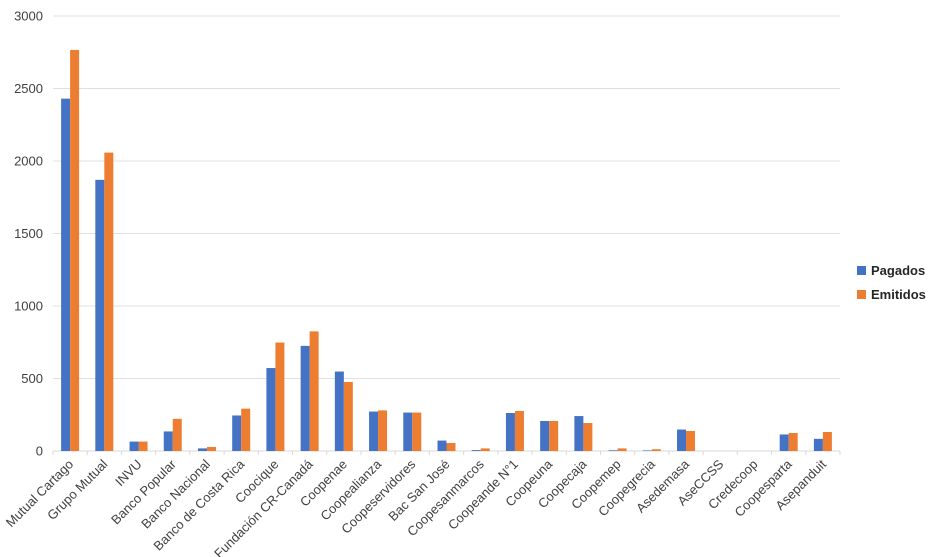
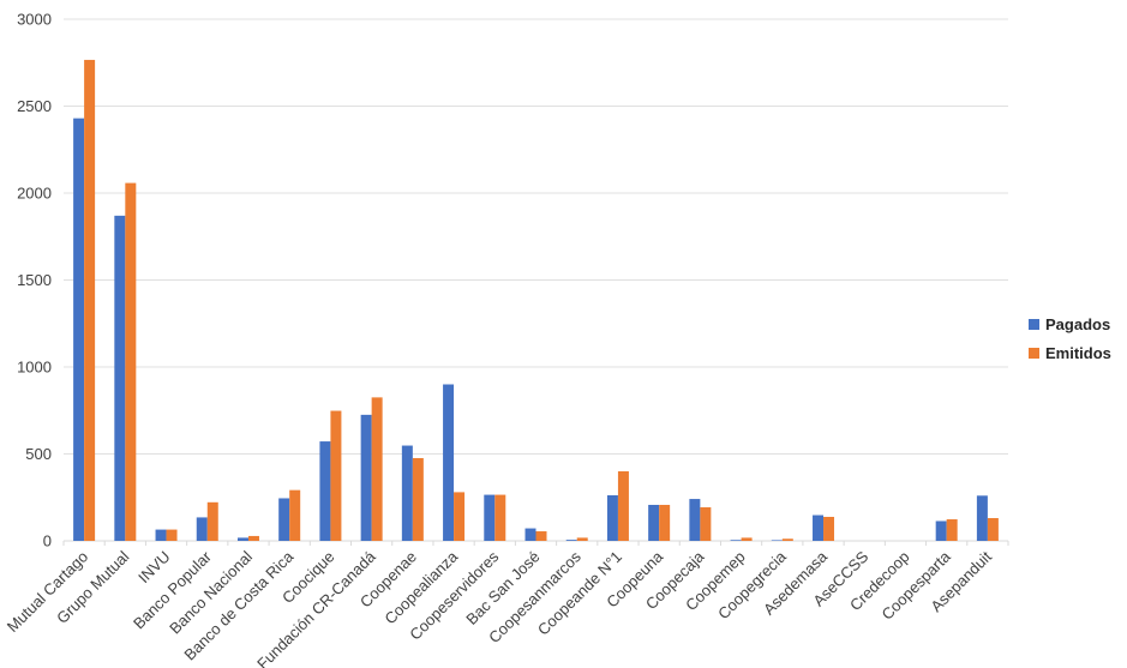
Pagados/Coopealianza: 270 -> 900
Emitidos/Coopeande N°1: 280 -> 400
Pagados/Asepanduit: 80 -> 260
